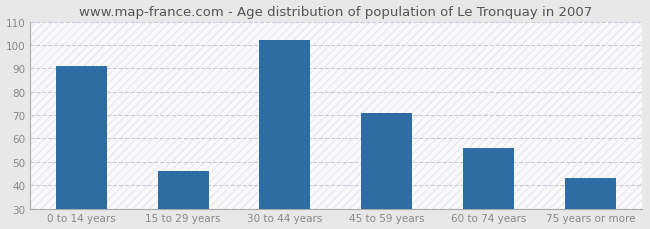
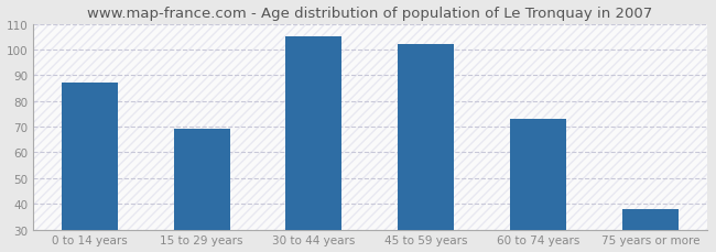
0 to 14 years: 91 -> 87
15 to 29 years: 46 -> 69
30 to 44 years: 102 -> 105
45 to 59 years: 71 -> 102
60 to 74 years: 56 -> 73
75 years or more: 43 -> 38
